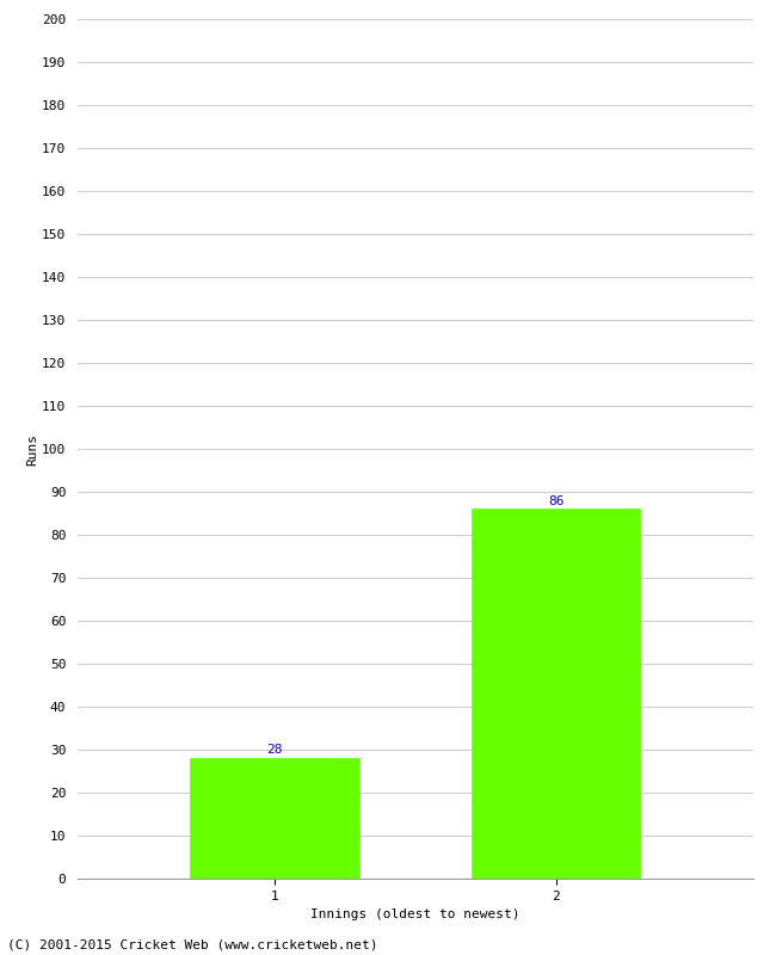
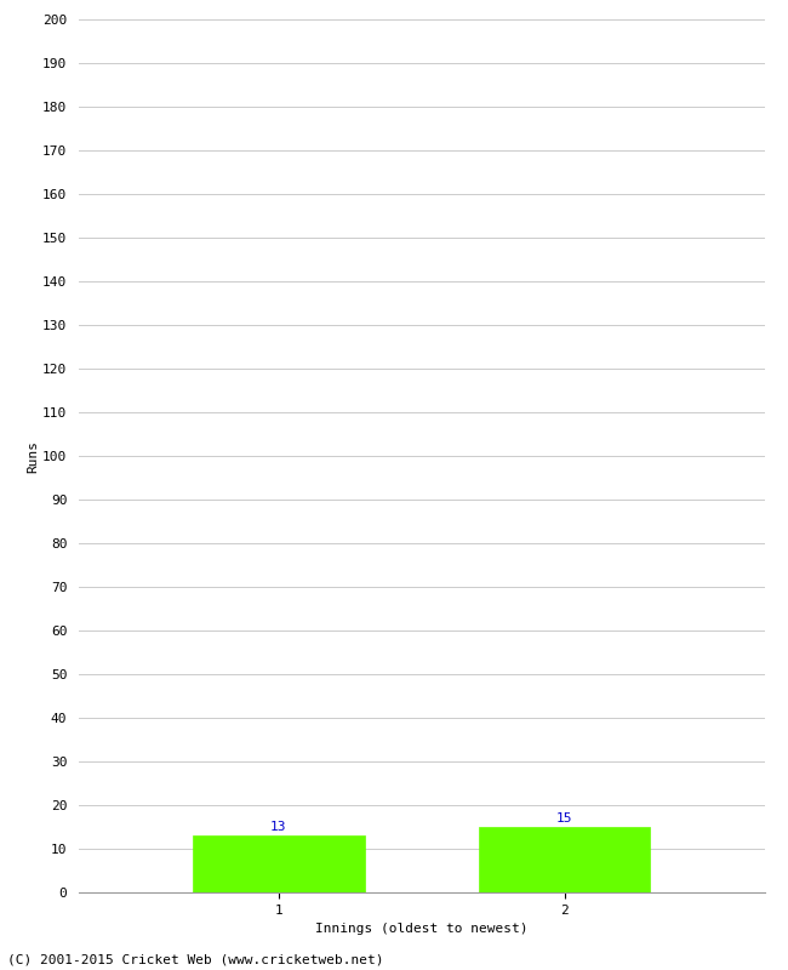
1: 28 -> 13
2: 86 -> 15
